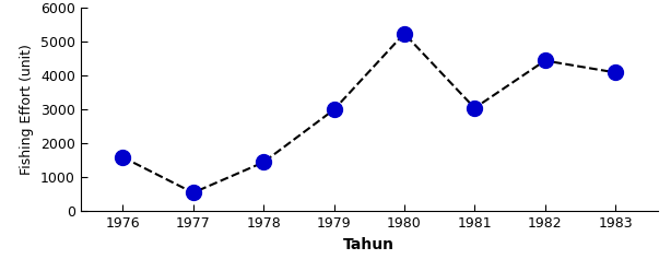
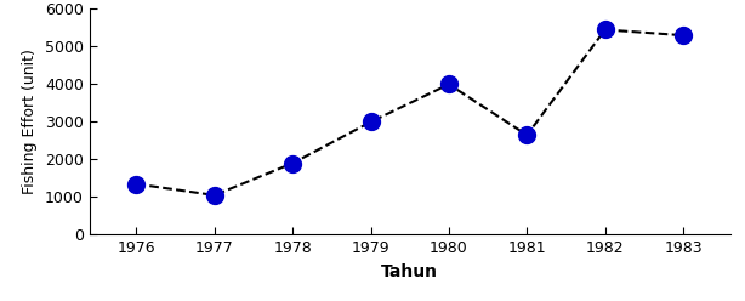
1976: 1600 -> 1350
1977: 550 -> 1050
1978: 1450 -> 1900
1980: 5250 -> 4000
1981: 3050 -> 2650
1982: 4450 -> 5450
1983: 4100 -> 5300
